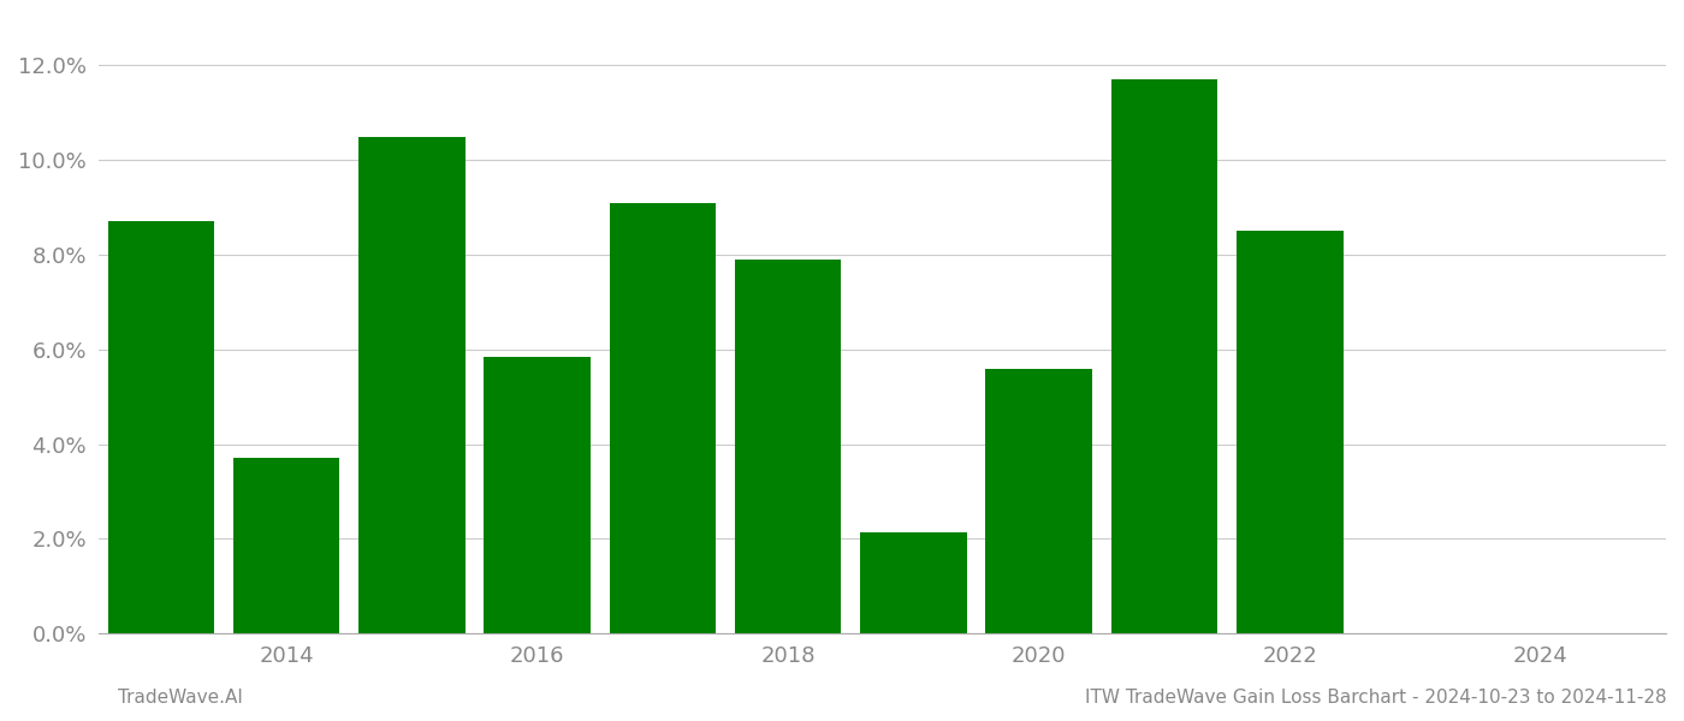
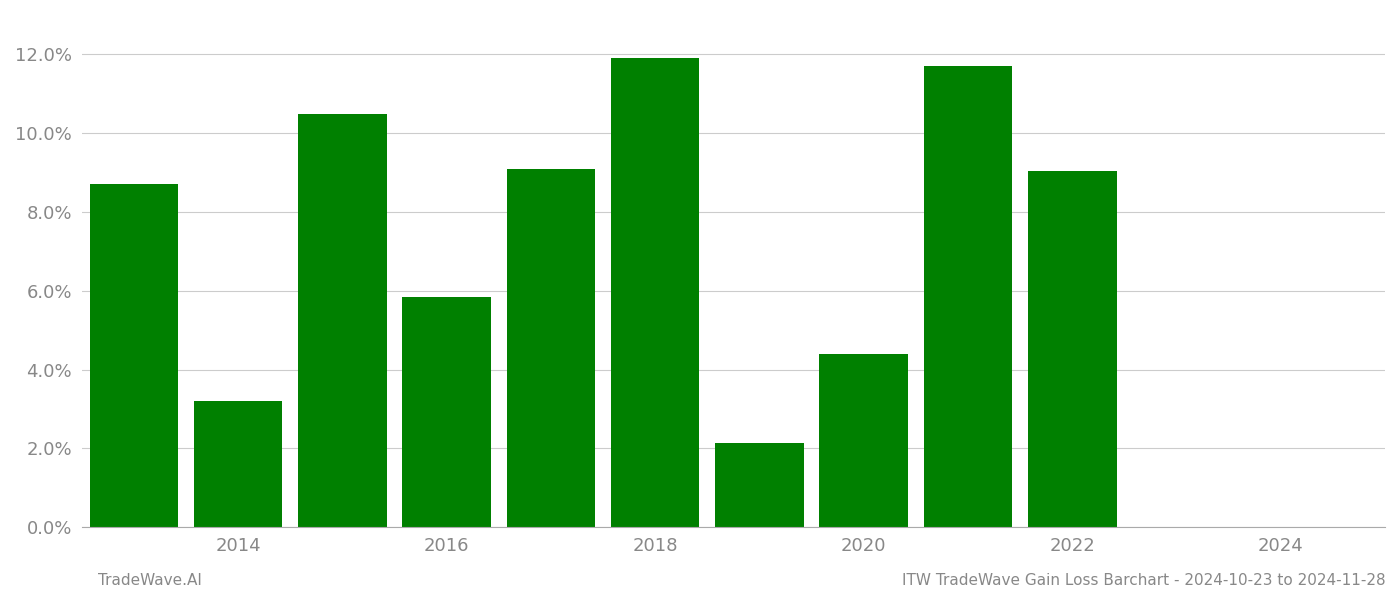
2014: 3.70% -> 3.20%
2018: 7.90% -> 11.90%
2020: 5.60% -> 4.40%
2022: 8.50% -> 9.05%
